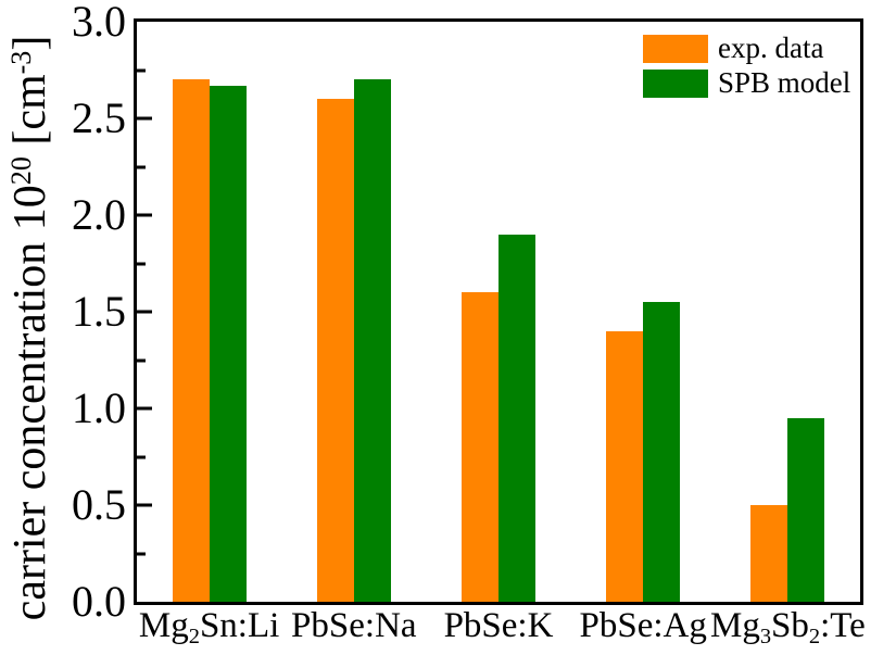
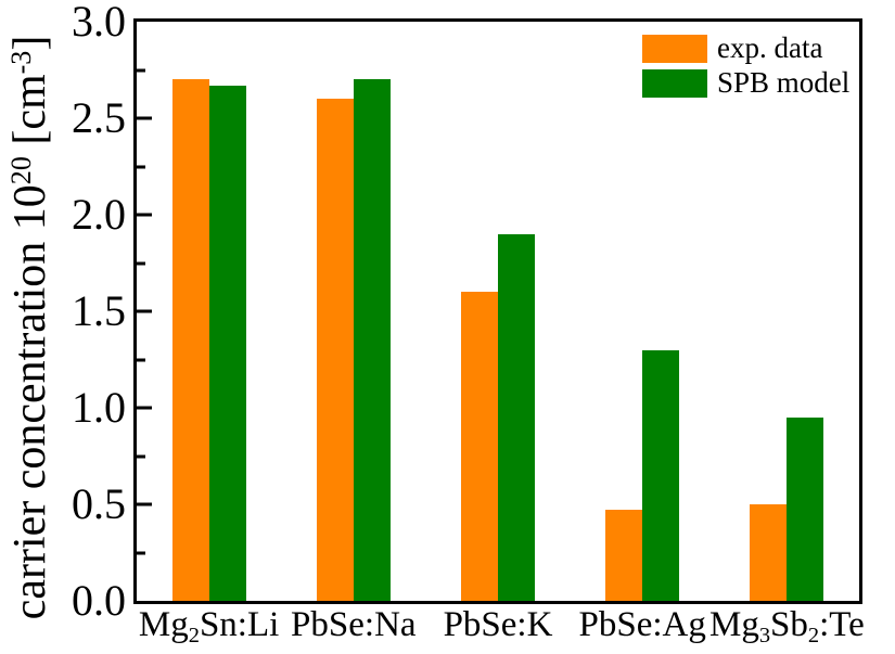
exp. data/PbSe:Ag: 1.40 -> 0.47
SPB model/PbSe:Ag: 1.55 -> 1.30
